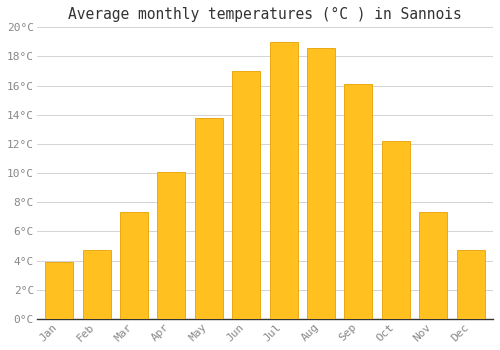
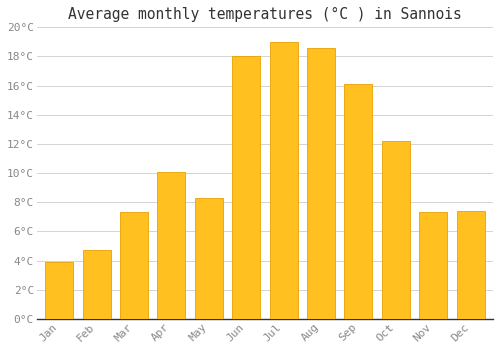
May: 13.8°C -> 8.3°C
Jun: 17.0°C -> 18.0°C
Dec: 4.7°C -> 7.4°C
